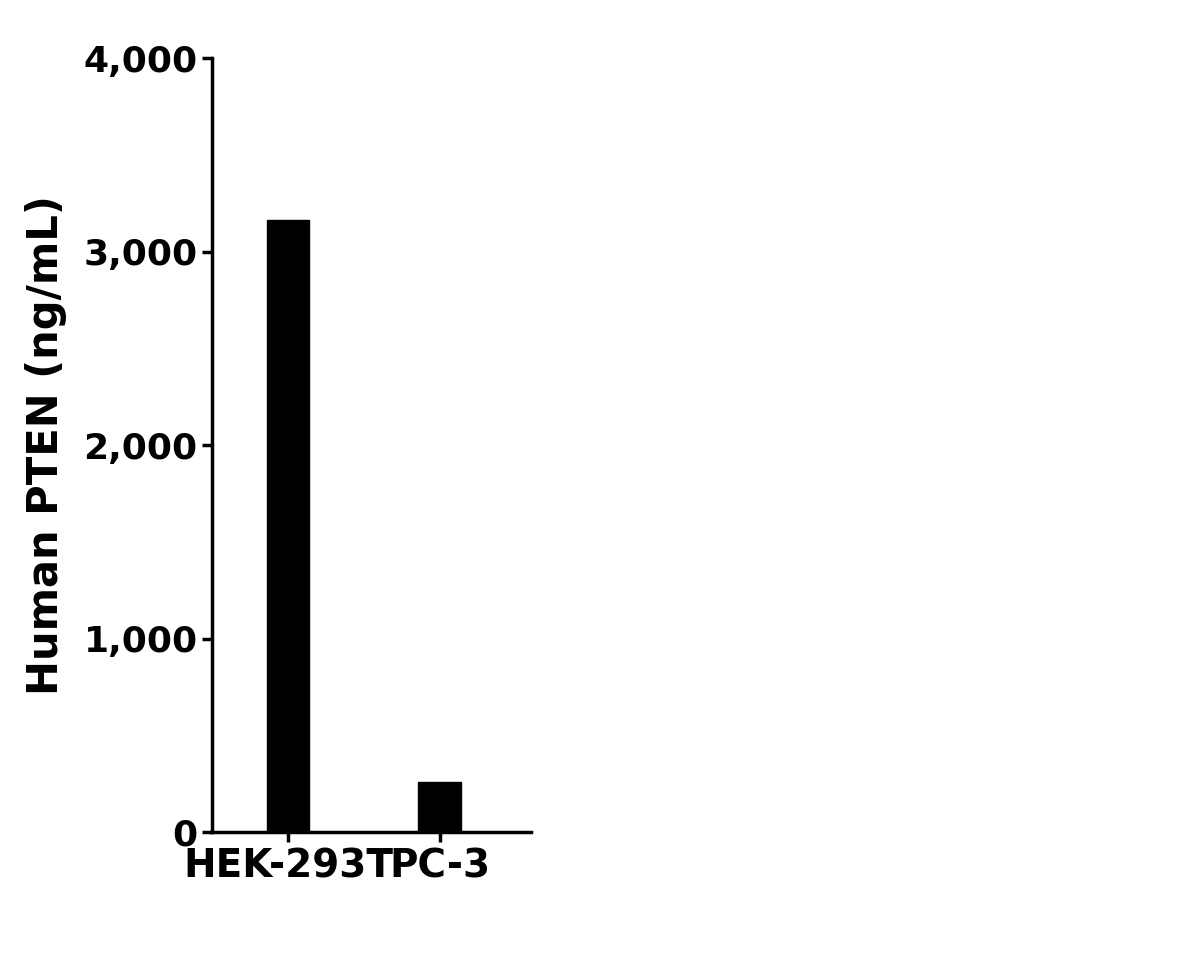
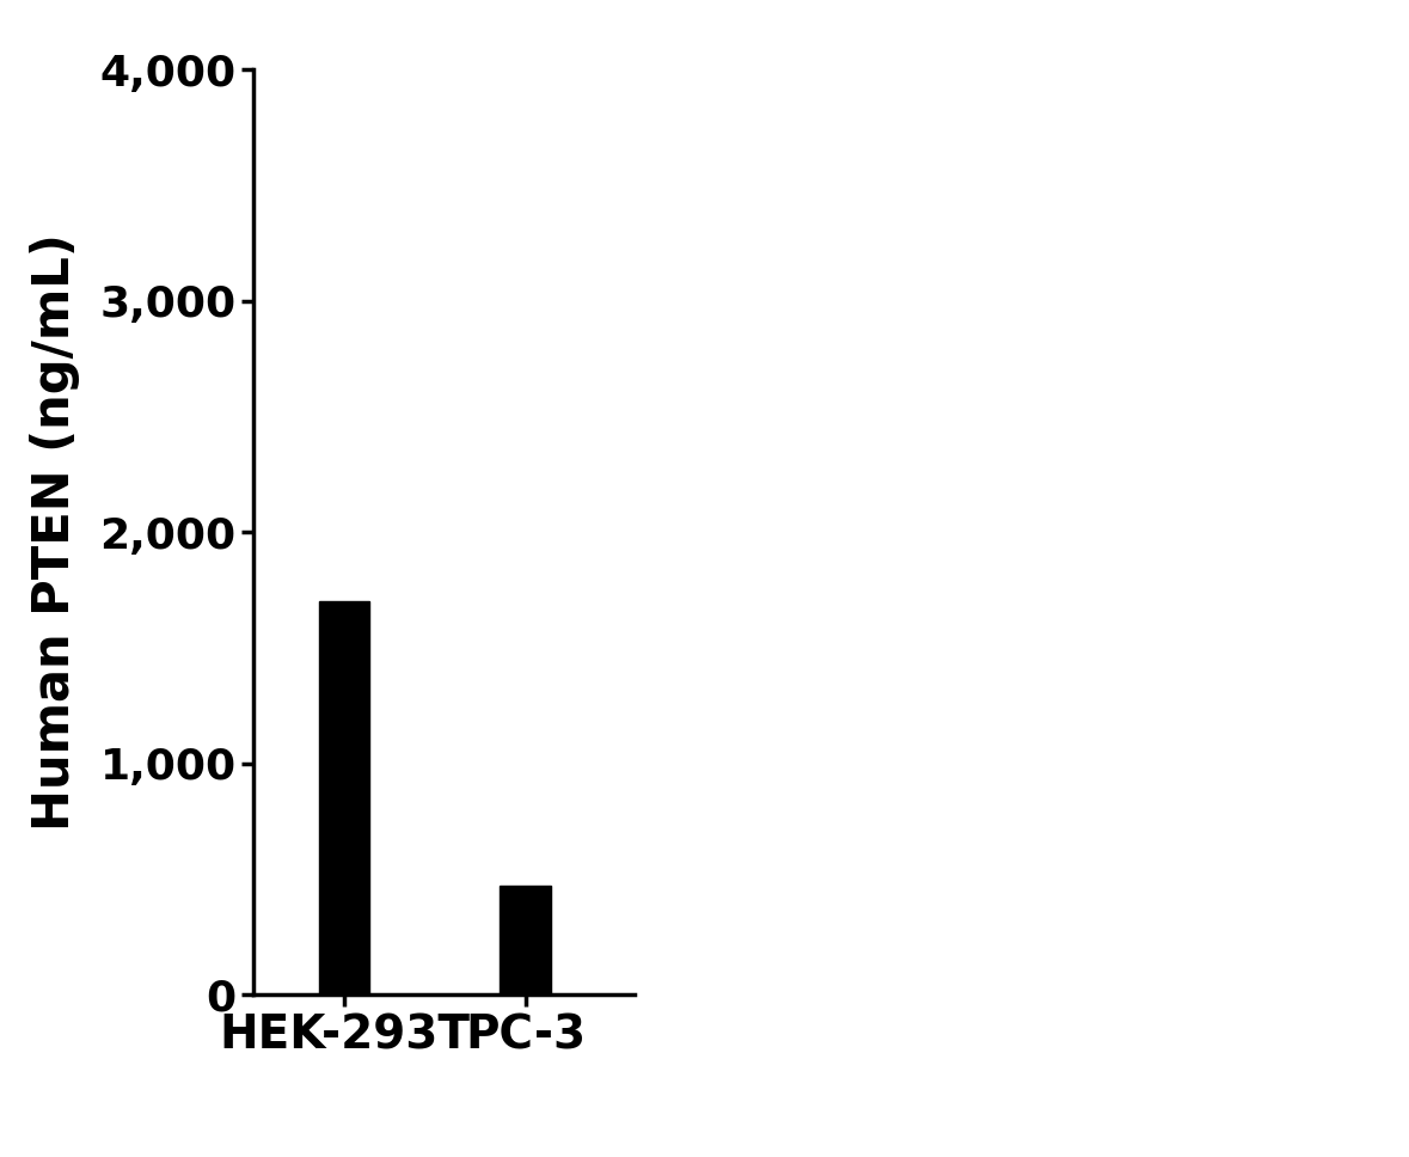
HEK-293T: 3,170 -> 1,700
PC-3: 260 -> 470
